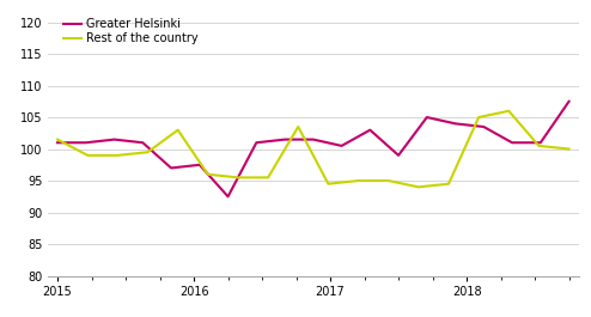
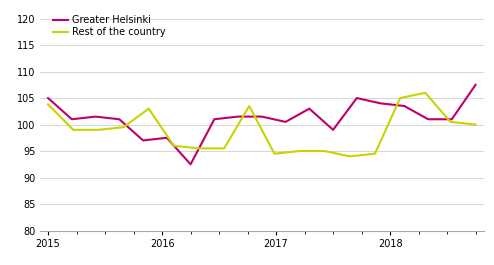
Greater Helsinki/2015: 101.0 -> 105.0
Rest of the country/2015: 101.5 -> 103.8
